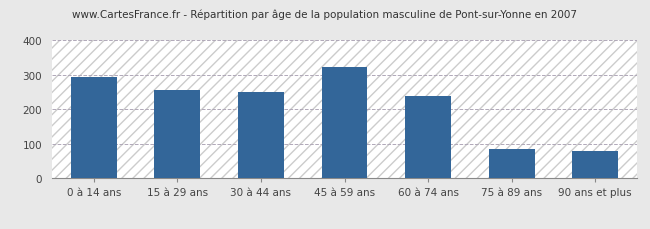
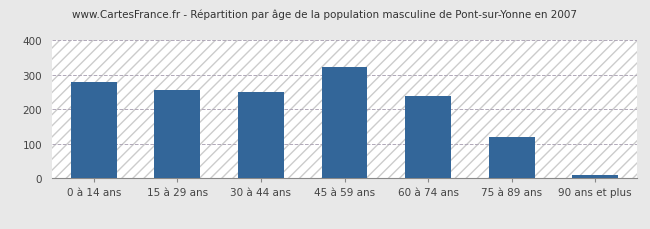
0 à 14 ans: 295 -> 278
75 à 89 ans: 85 -> 119
90 ans et plus: 80 -> 10
